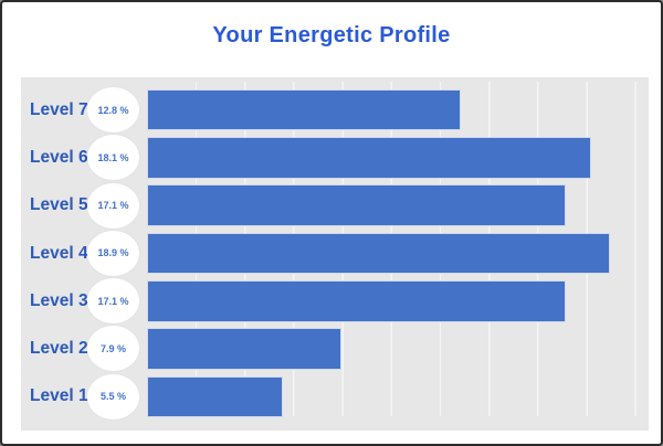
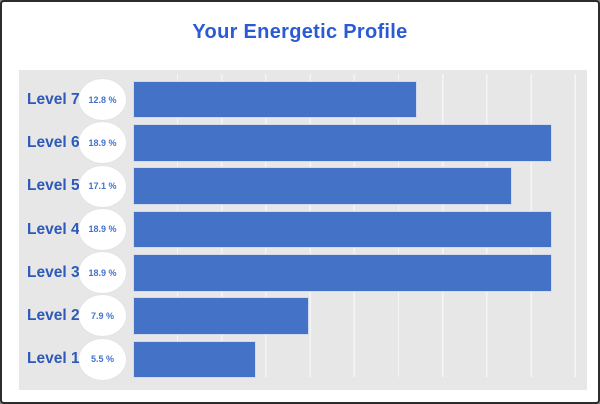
Level 6: 18.1 -> 18.9
Level 3: 17.1 -> 18.9
